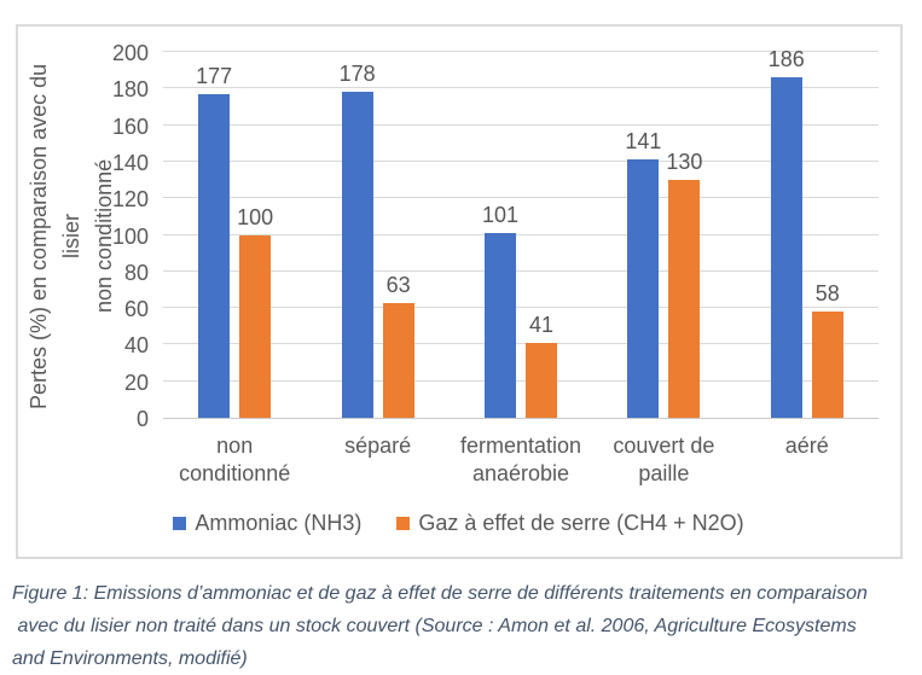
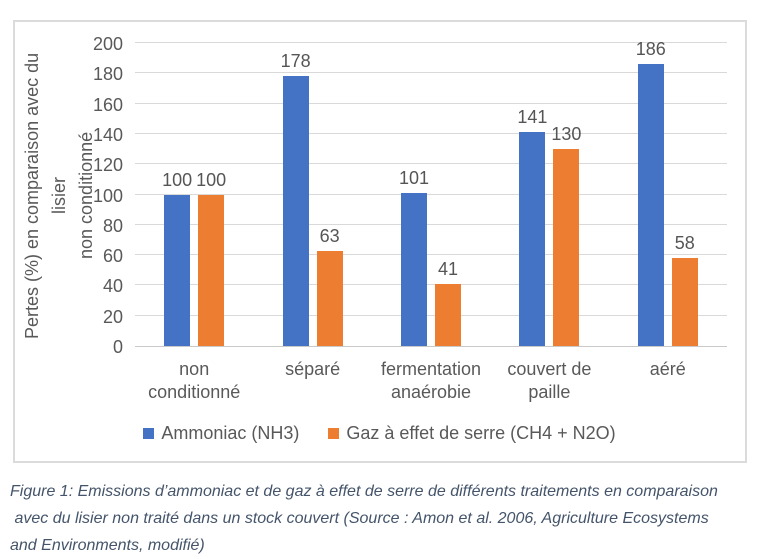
Ammoniac (NH3)/non conditionné: 177 -> 100
